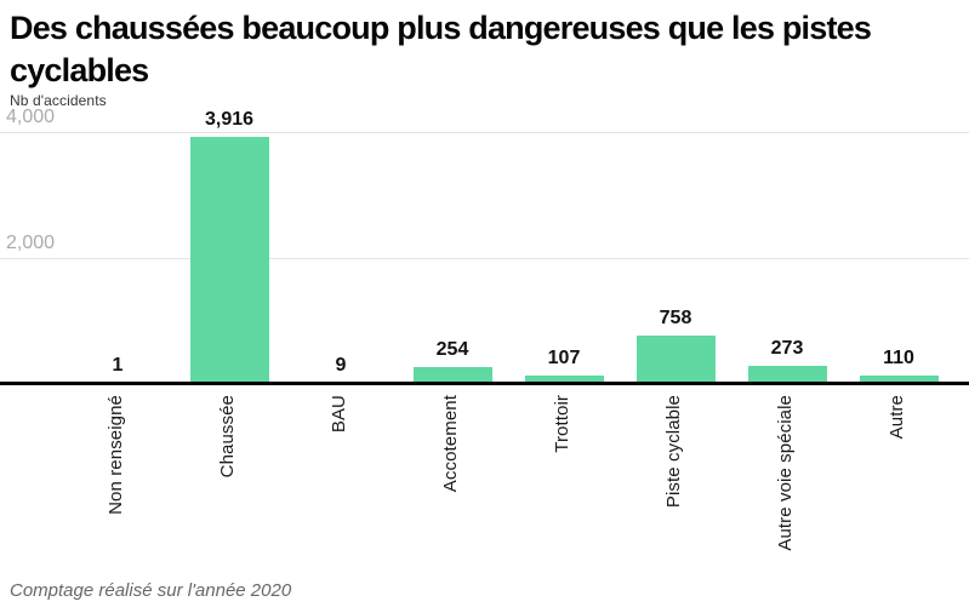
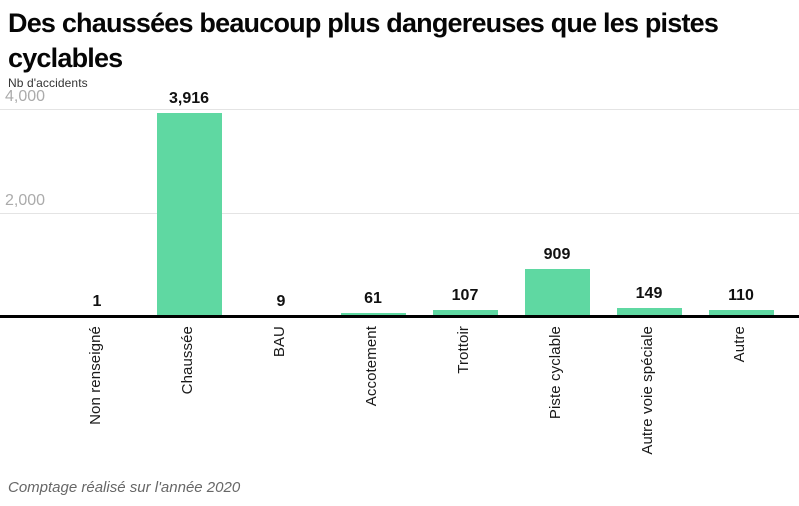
Accotement: 254 -> 61
Piste cyclable: 758 -> 909
Autre voie spéciale: 273 -> 149
